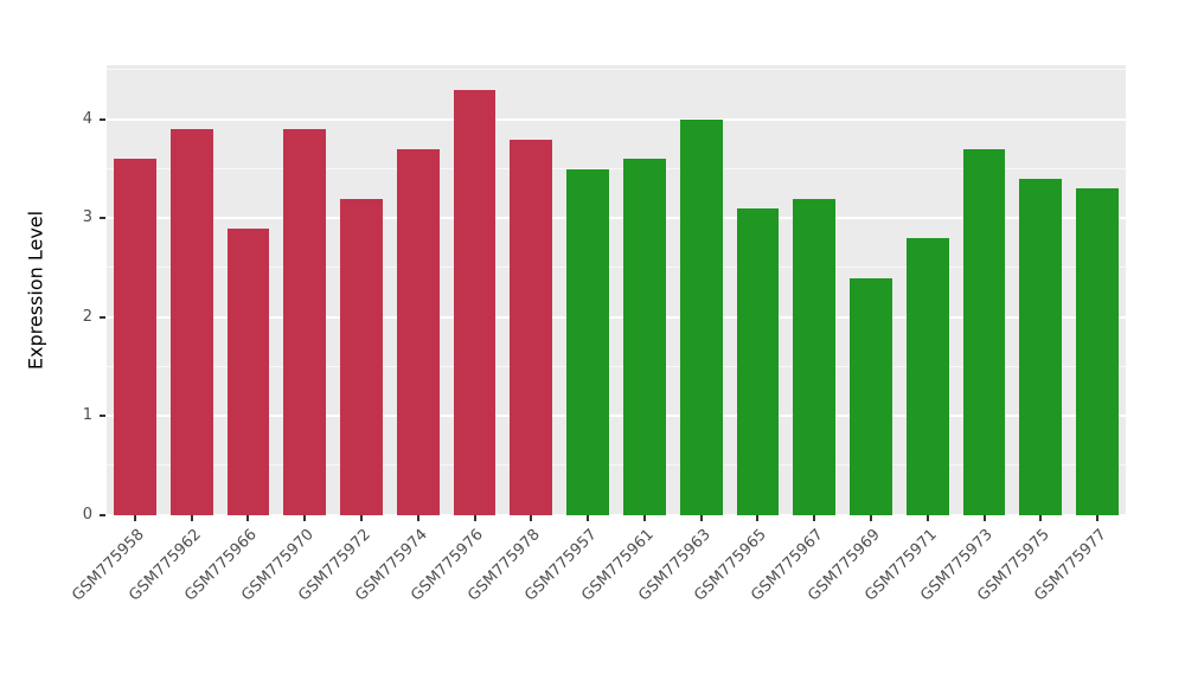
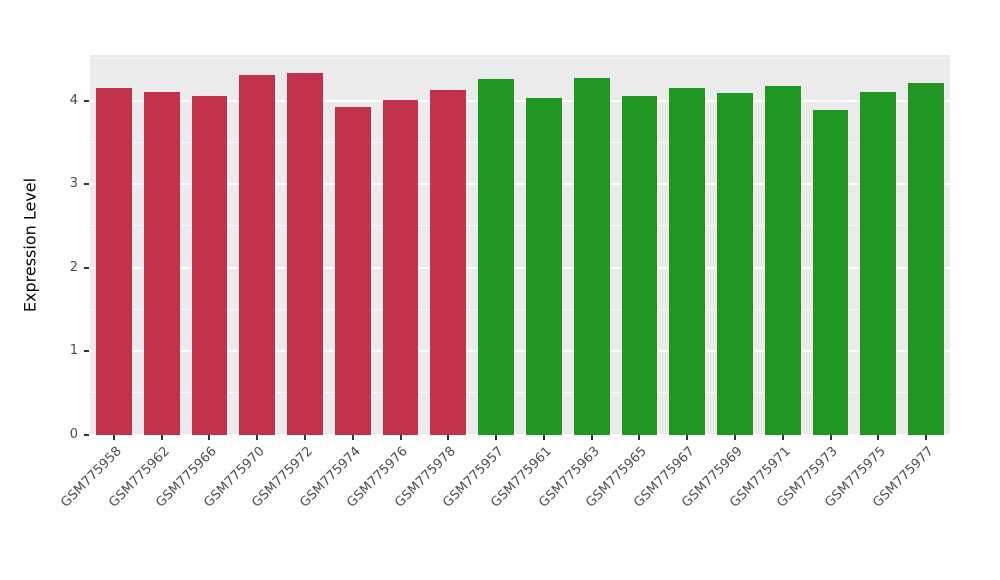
GSM775958: 3.6 -> 4.2
GSM775962: 3.9 -> 4.1
GSM775966: 2.9 -> 4.1
GSM775970: 3.9 -> 4.3
GSM775972: 3.2 -> 4.3
GSM775974: 3.7 -> 3.9
GSM775976: 4.3 -> 4.0
GSM775978: 3.8 -> 4.1
GSM775957: 3.5 -> 4.3
GSM775961: 3.6 -> 4.0
GSM775963: 4.0 -> 4.3
GSM775965: 3.1 -> 4.1
GSM775967: 3.2 -> 4.2
GSM775969: 2.4 -> 4.1
GSM775971: 2.8 -> 4.2
GSM775973: 3.7 -> 3.9
GSM775975: 3.4 -> 4.1
GSM775977: 3.3 -> 4.2
